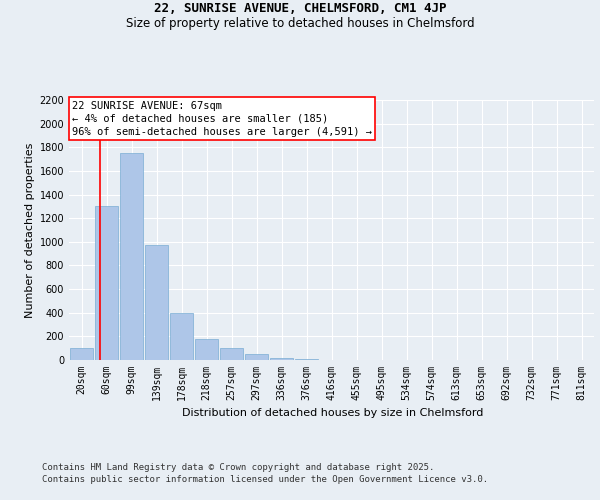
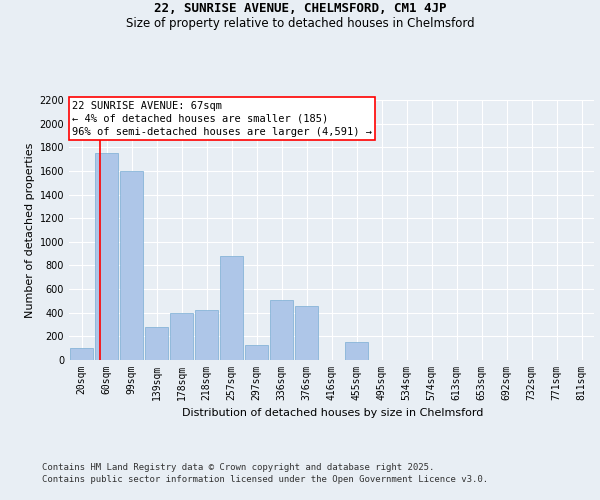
60sqm: 1300 -> 1750
99sqm: 1750 -> 1600
139sqm: 980 -> 280
218sqm: 180 -> 420
257sqm: 100 -> 880
297sqm: 50 -> 130
336sqm: 20 -> 510
376sqm: 0 -> 460
455sqm: 0 -> 150
